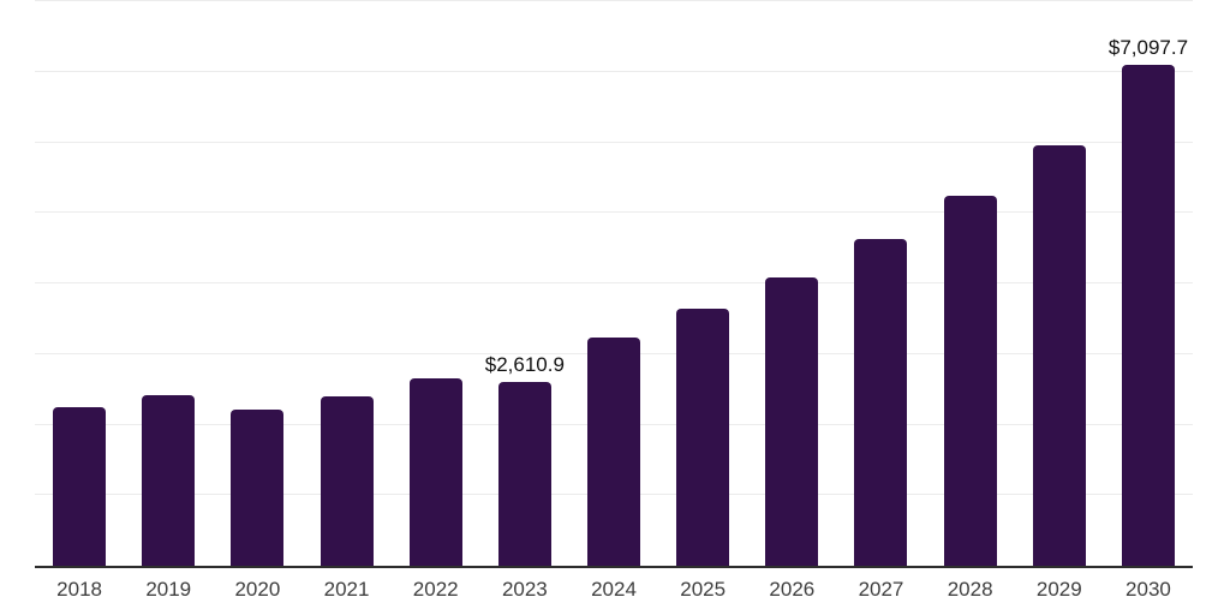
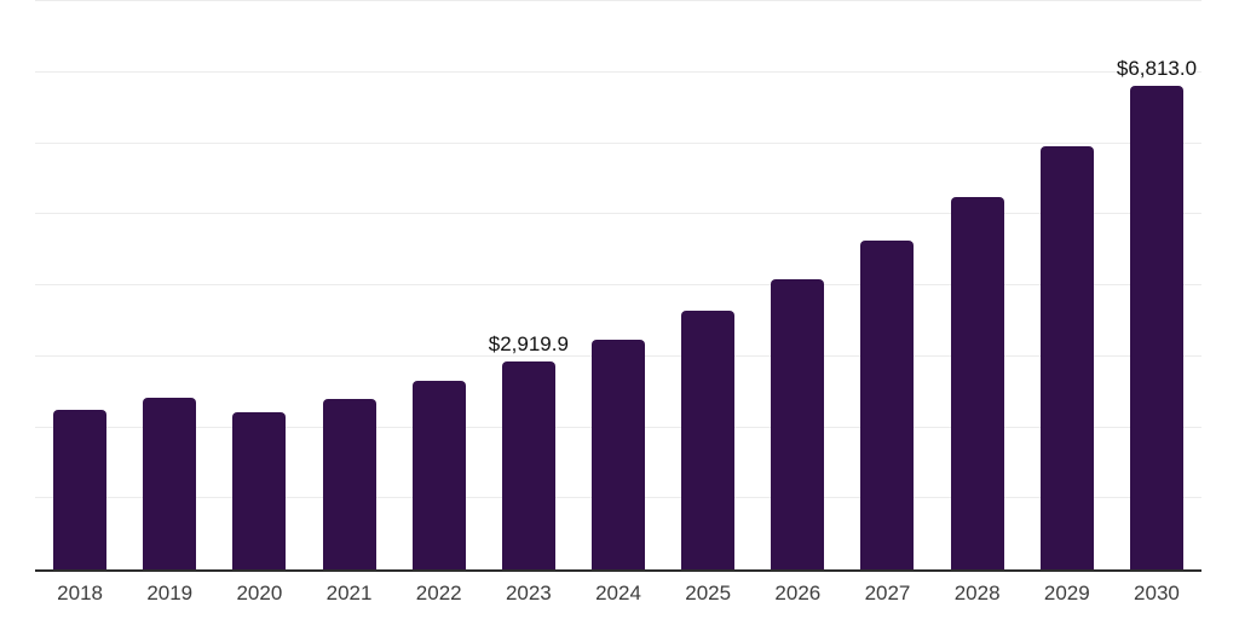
2023: $2,610.9 -> $2,919.9
2030: $7,097.7 -> $6,813.0
